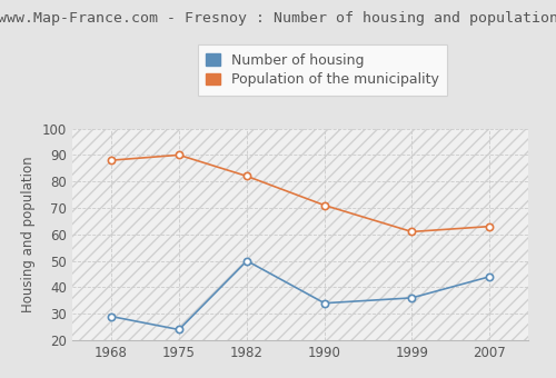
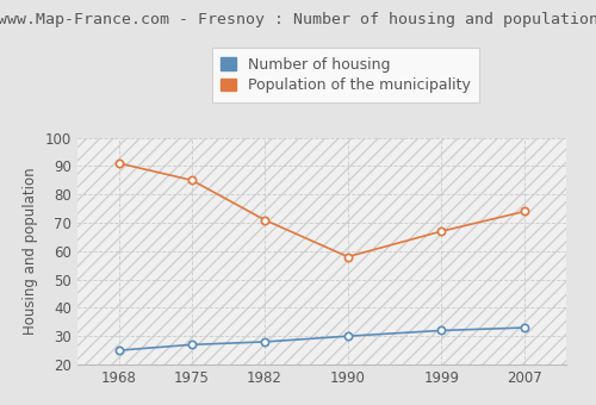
Number of housing/1968: 29 -> 25
Population of the municipality/1968: 88 -> 91
Number of housing/1975: 24 -> 27
Population of the municipality/1975: 90 -> 85
Number of housing/1982: 50 -> 28
Population of the municipality/1982: 82 -> 71
Number of housing/1990: 34 -> 30
Population of the municipality/1990: 71 -> 58
Number of housing/1999: 36 -> 32
Population of the municipality/1999: 61 -> 67
Number of housing/2007: 44 -> 33
Population of the municipality/2007: 63 -> 74
